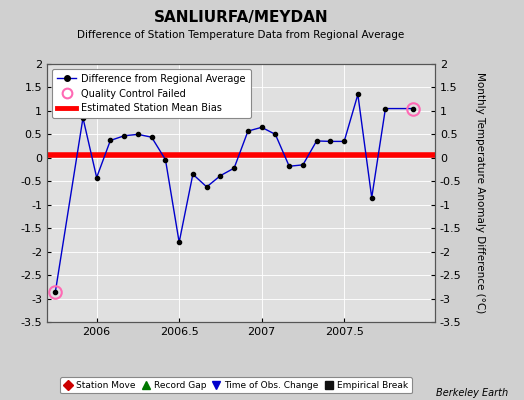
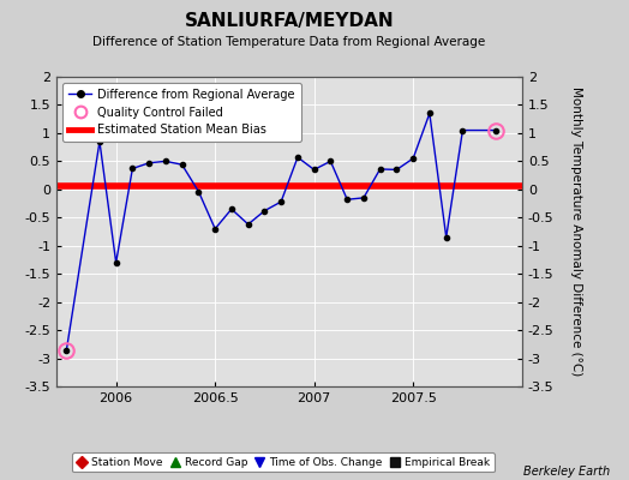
2006: -0.42 -> -1.30
2006.5: -1.80 -> -0.70
2007: 0.65 -> 0.35
2007.5: 0.35 -> 0.55
